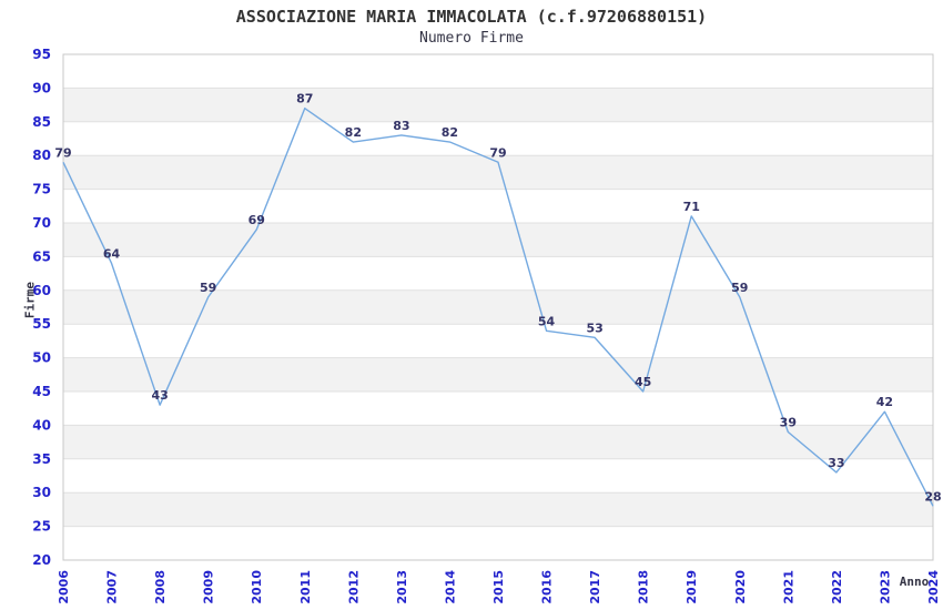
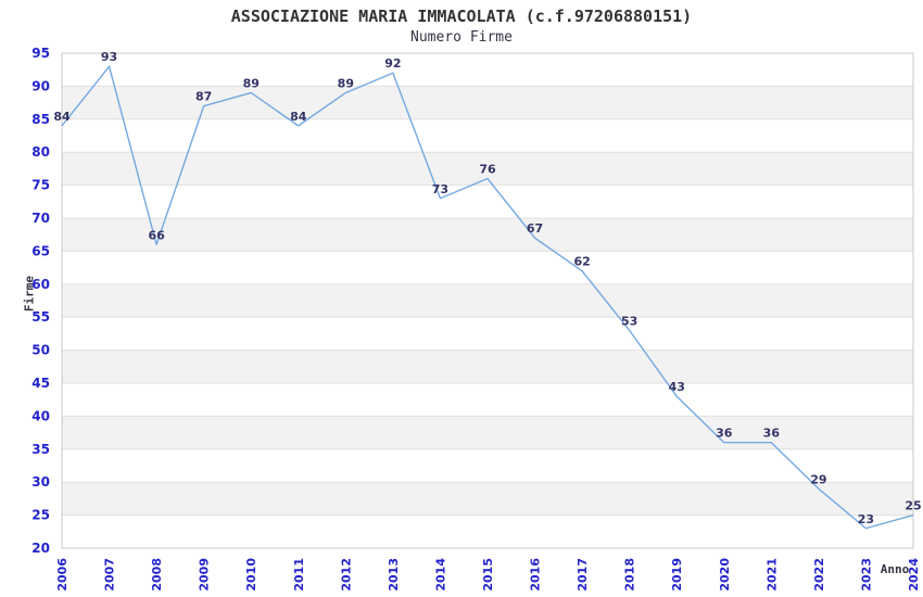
2006: 79 -> 84
2007: 64 -> 93
2008: 43 -> 66
2009: 59 -> 87
2010: 69 -> 89
2011: 87 -> 84
2012: 82 -> 89
2013: 83 -> 92
2014: 82 -> 73
2015: 79 -> 76
2016: 54 -> 67
2017: 53 -> 62
2018: 45 -> 53
2019: 71 -> 43
2020: 59 -> 36
2021: 39 -> 36
2022: 33 -> 29
2023: 42 -> 23
2024: 28 -> 25
